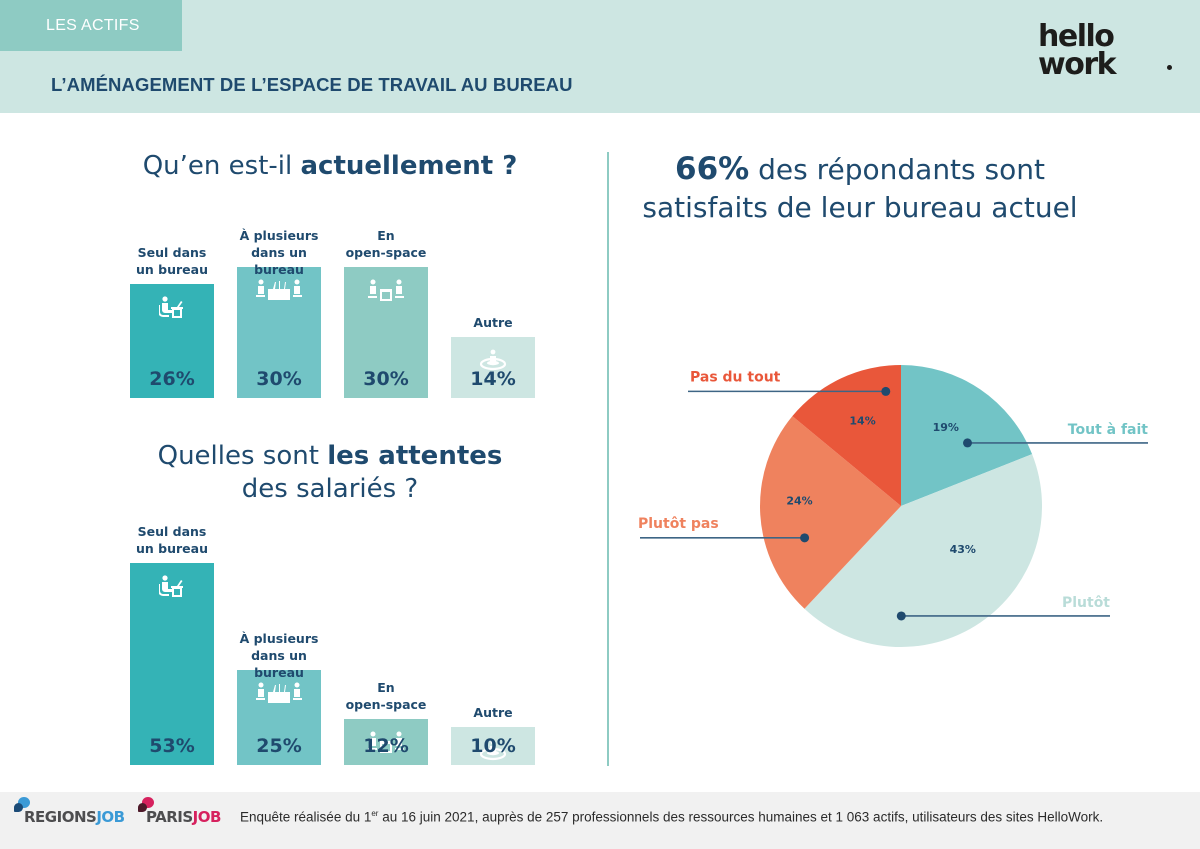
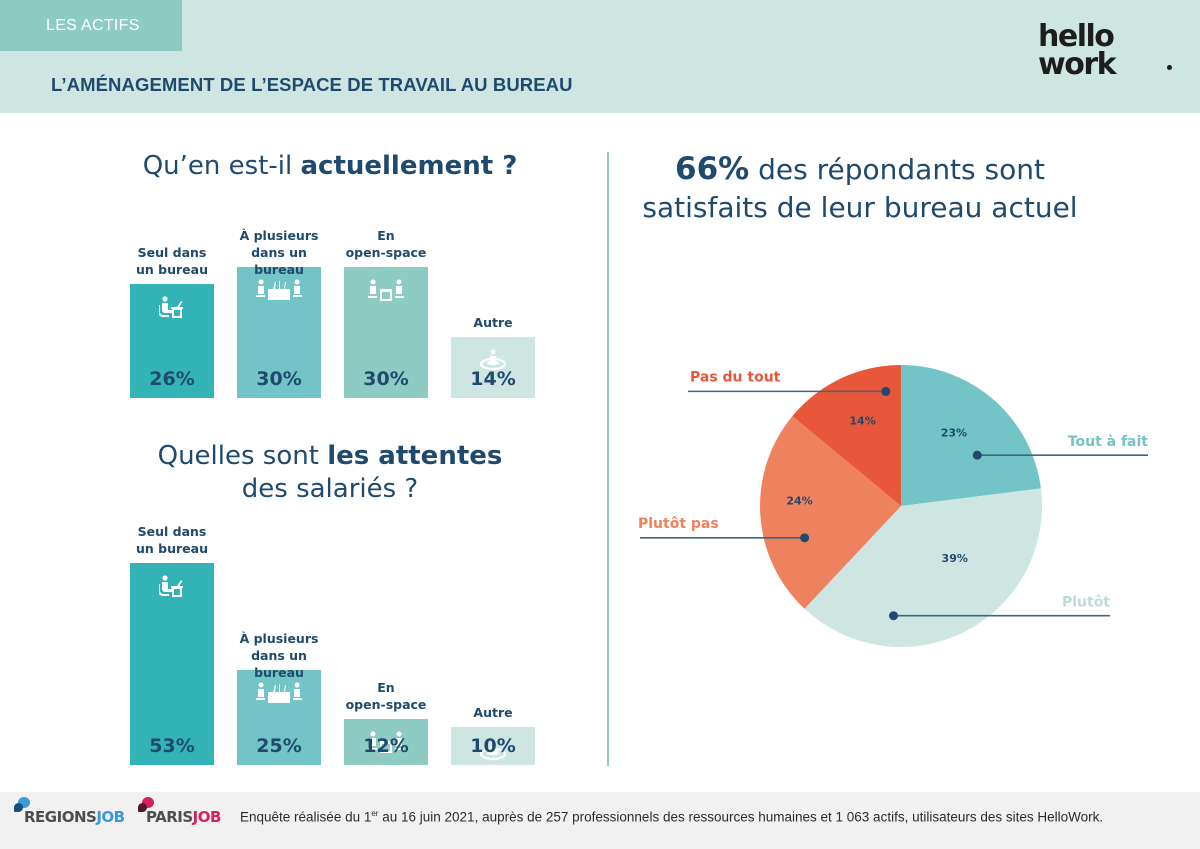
66% des répondants sont satisfaits de leur bureau actuel/Tout à fait: 19% -> 23%
66% des répondants sont satisfaits de leur bureau actuel/Plutôt: 43% -> 39%
